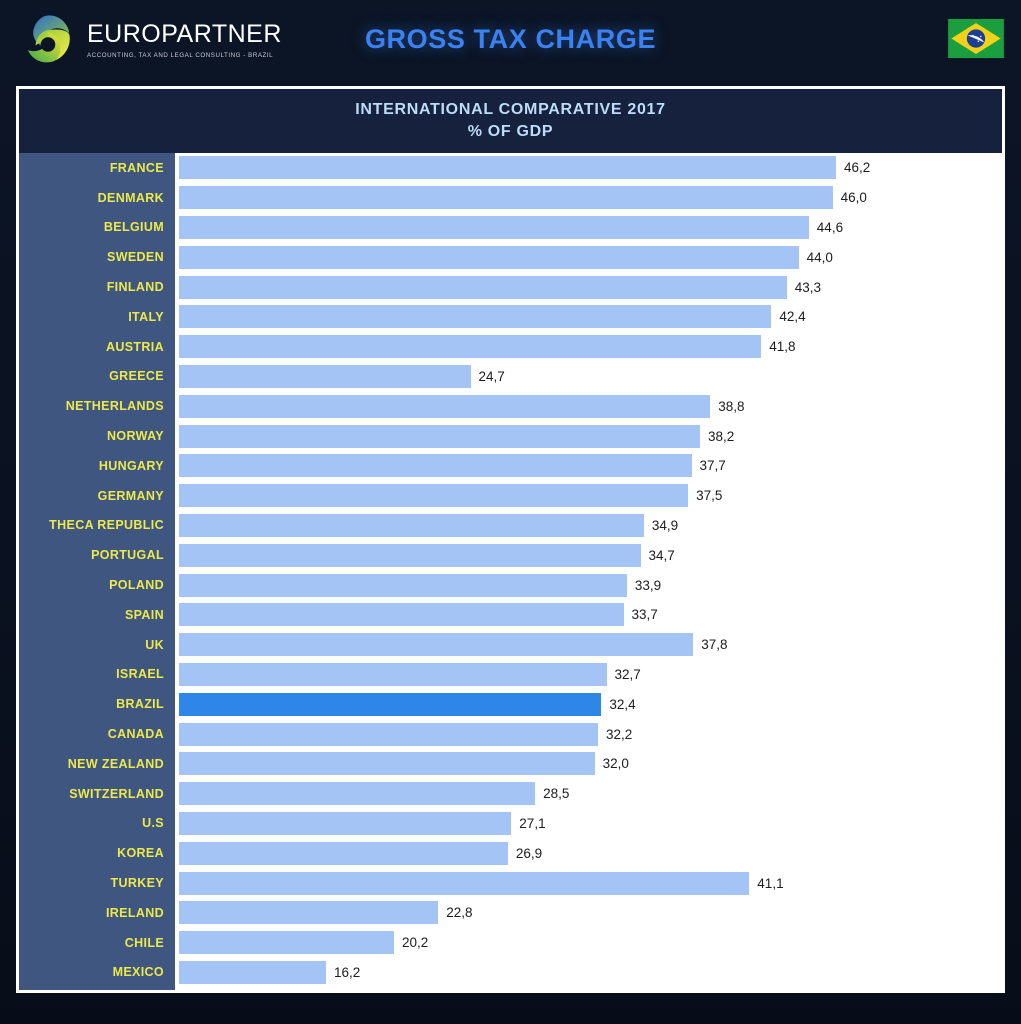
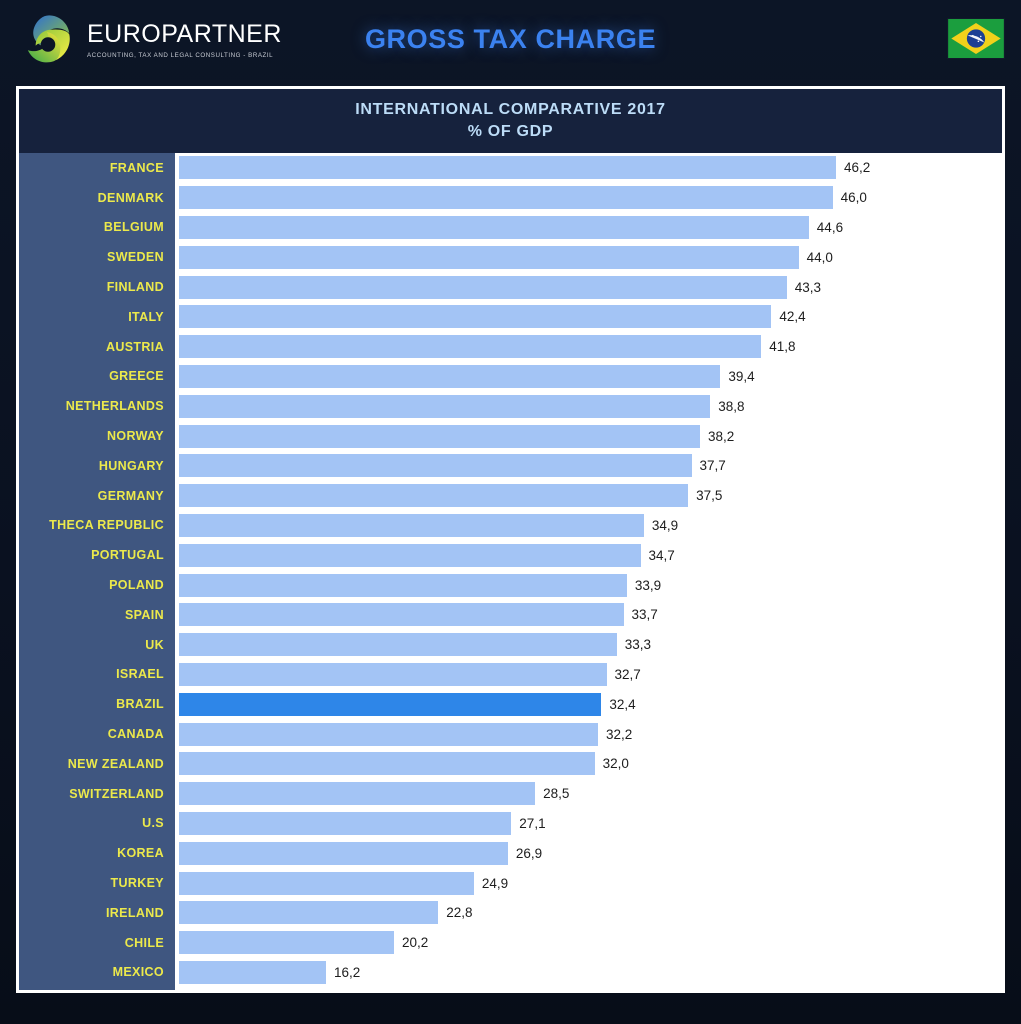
GREECE: 24,7 -> 39,4
UK: 37,8 -> 33,3
TURKEY: 41,1 -> 24,9
